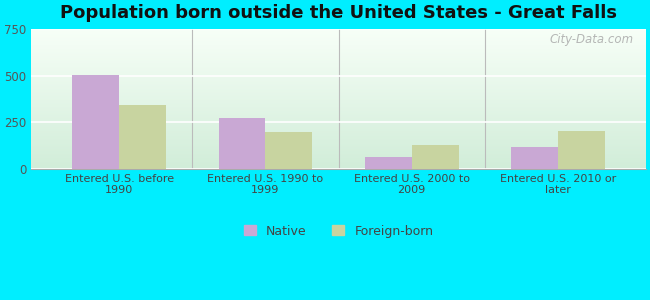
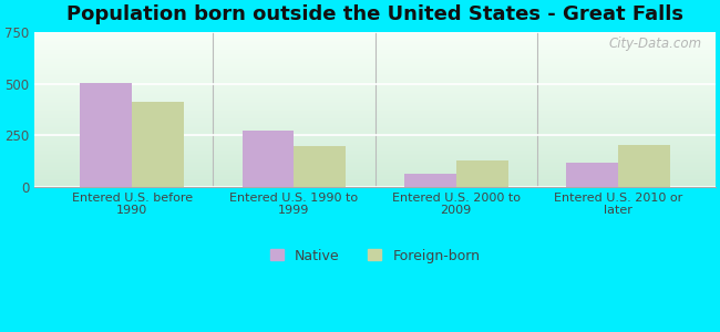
Foreign-born/Entered U.S. before 1990: 340 -> 420
